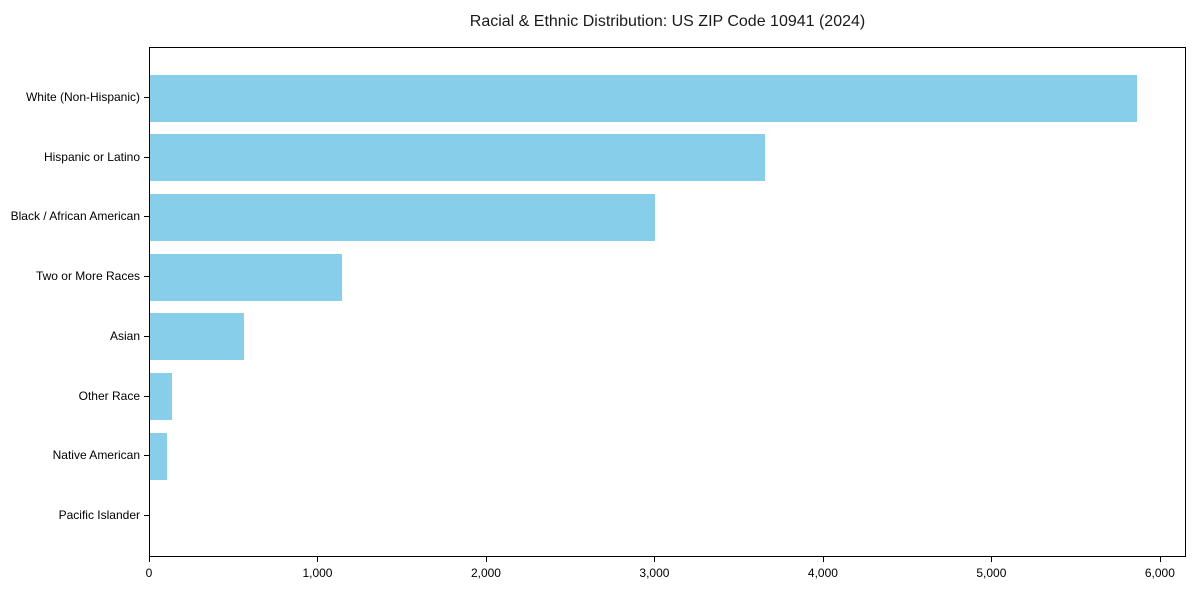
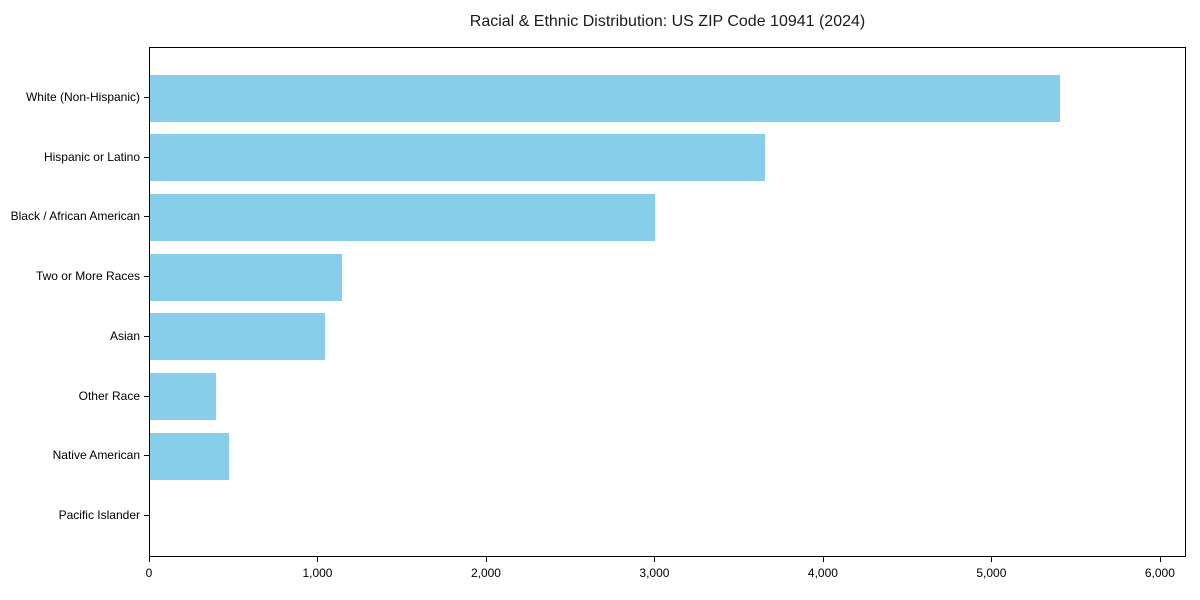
White (Non-Hispanic): 5860 -> 5400
Asian: 560 -> 1040
Other Race: 130 -> 390
Native American: 100 -> 470
